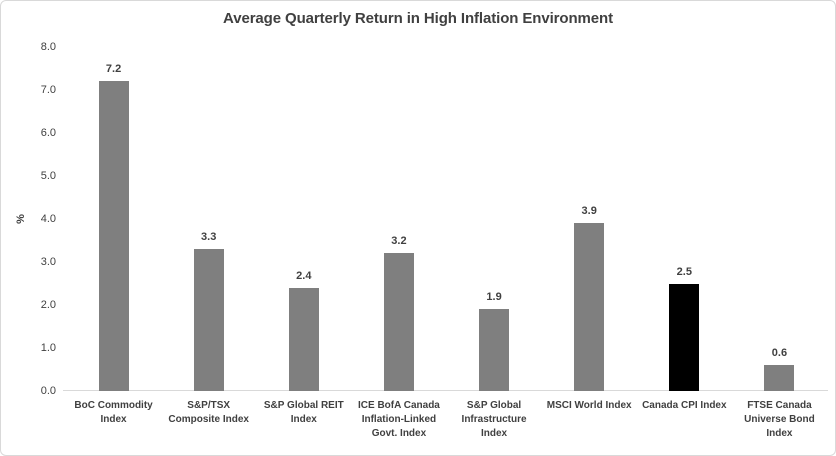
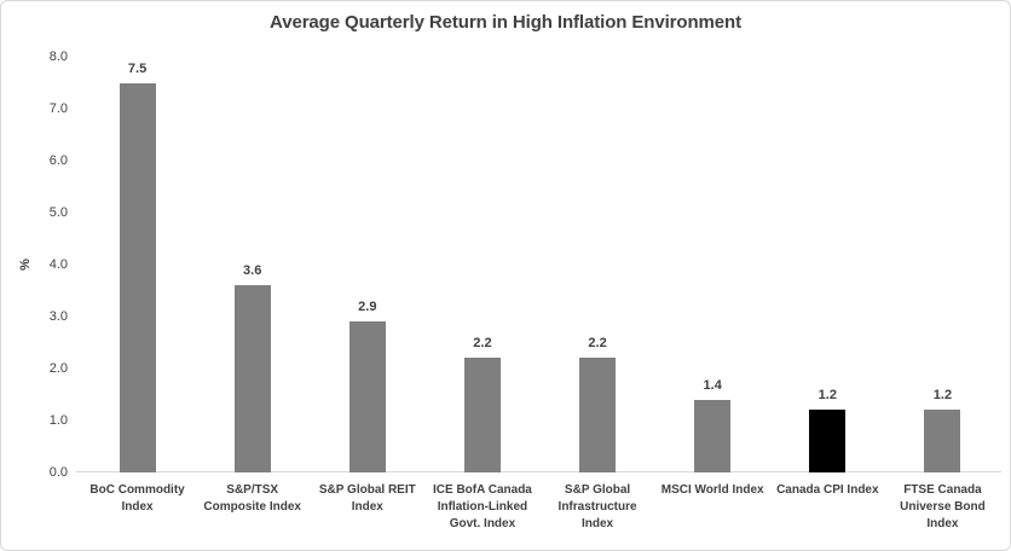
BoC Commodity Index: 7.2 -> 7.5
S&P/TSX Composite Index: 3.3 -> 3.6
S&P Global REIT Index: 2.4 -> 2.9
ICE BofA Canada Inflation-Linked Govt. Index: 3.2 -> 2.2
S&P Global Infrastructure Index: 1.9 -> 2.2
MSCI World Index: 3.9 -> 1.4
Canada CPI Index: 2.5 -> 1.2
FTSE Canada Universe Bond Index: 0.6 -> 1.2
